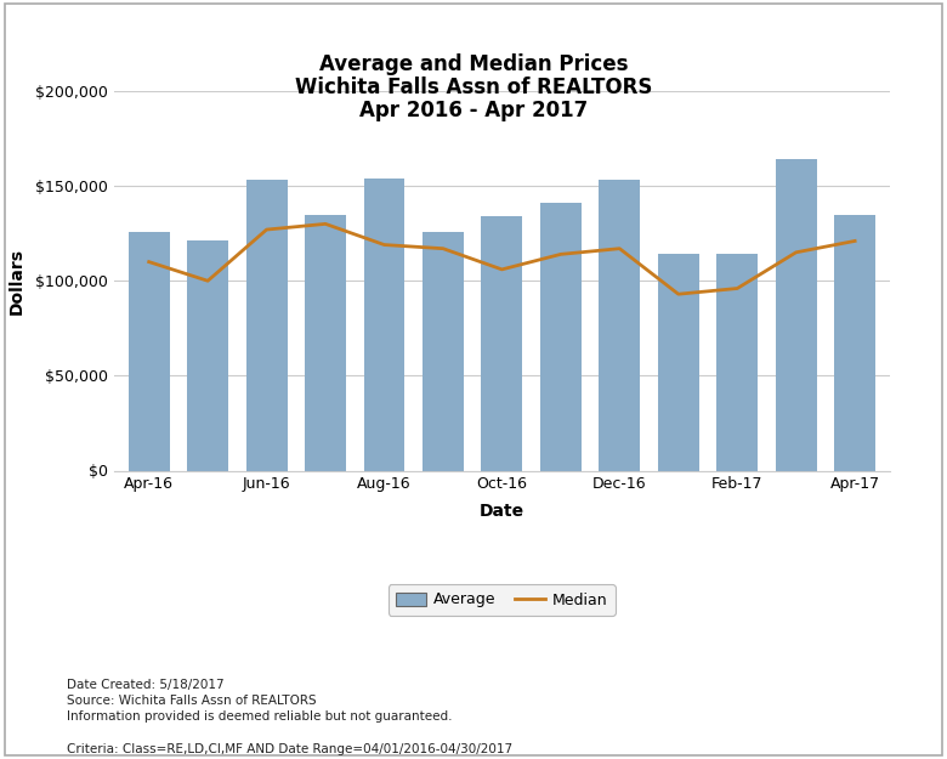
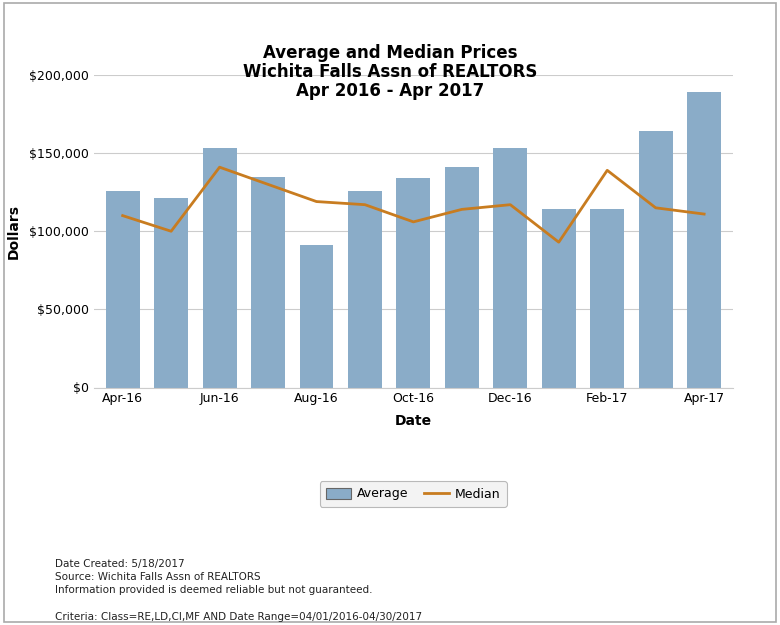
Median/Jun-16: $127,000 -> $141,000
Average/Aug-16: $154,000 -> $91,000
Median/Feb-17: $96,000 -> $139,000
Average/Apr-17: $135,000 -> $189,000
Median/Apr-17: $121,000 -> $111,000
